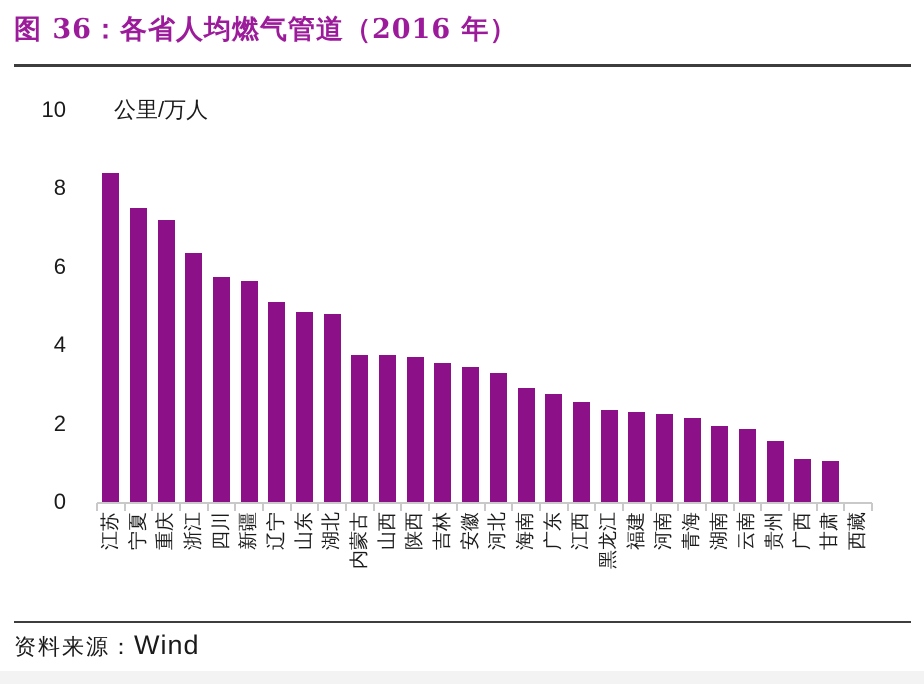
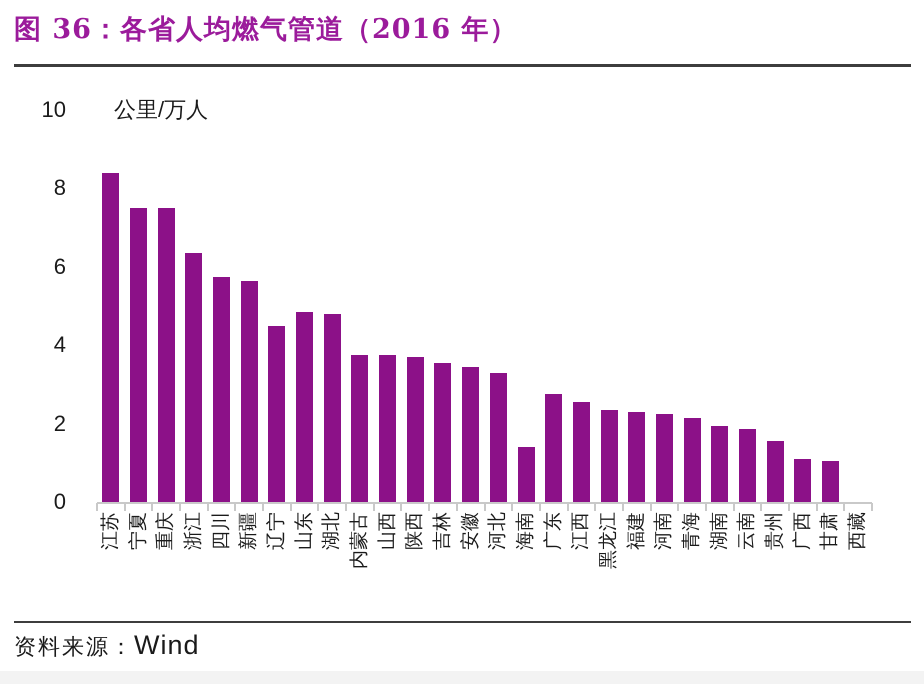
重庆: 7.2 -> 7.5
辽宁: 5.1 -> 4.5
海南: 2.9 -> 1.4
